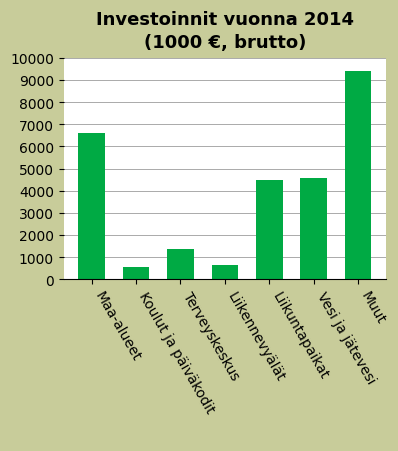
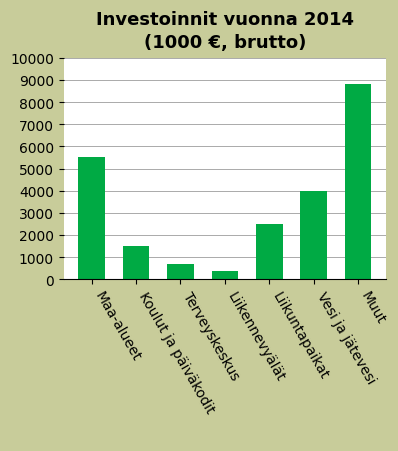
Maa-alueet: 6600 -> 5500
Koulut ja päiväkodit: 550 -> 1500
Terveyskeskus: 1350 -> 700
Liikennevyälät: 650 -> 350
Liikuntapaikat: 4500 -> 2500
Vesi ja jätevesi: 4550 -> 4000
Muut: 9400 -> 8800
